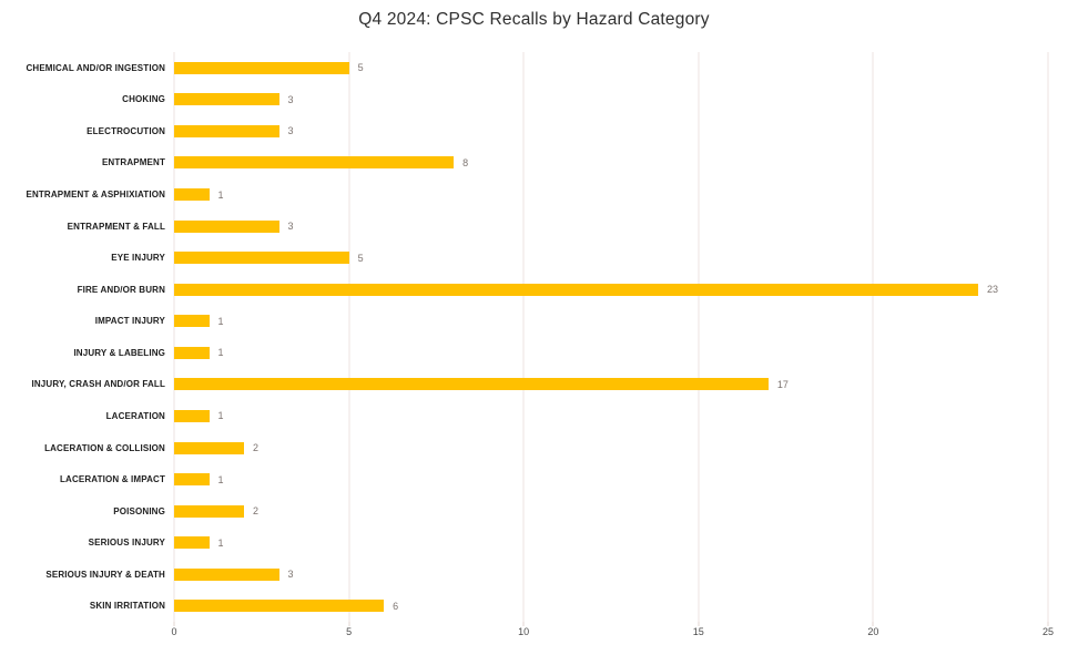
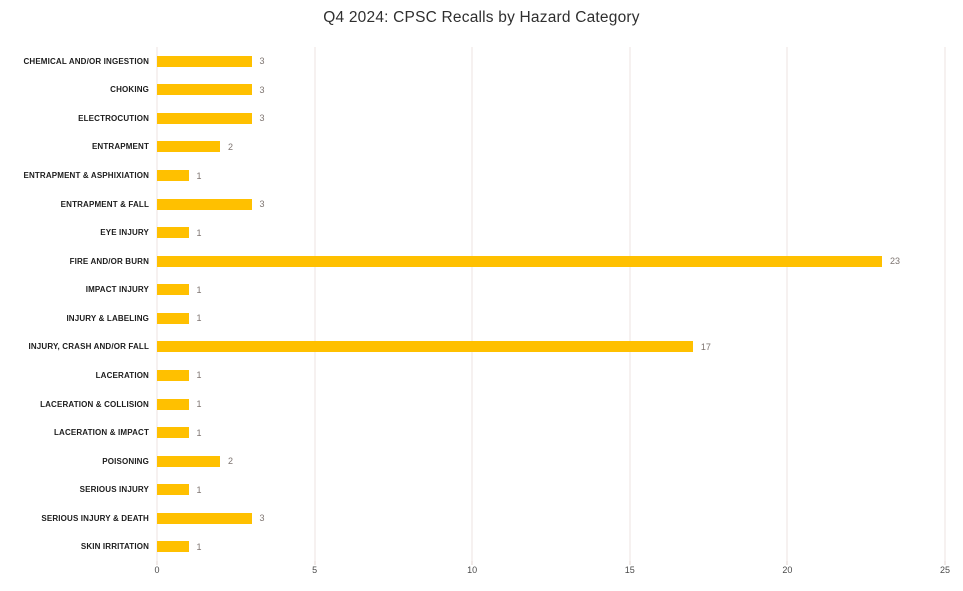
CHEMICAL AND/OR INGESTION: 5 -> 3
ENTRAPMENT: 8 -> 2
EYE INJURY: 5 -> 1
LACERATION & COLLISION: 2 -> 1
SKIN IRRITATION: 6 -> 1
